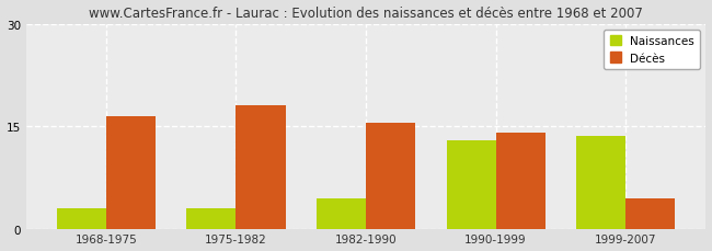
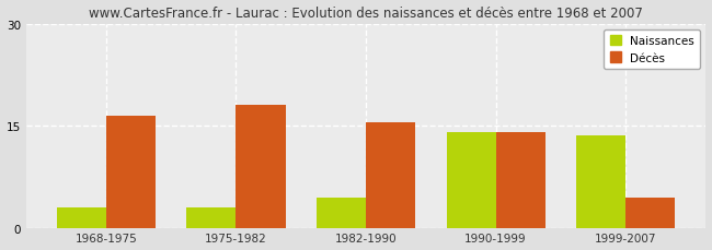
Naissances/1990-1999: 13.0 -> 14.0
